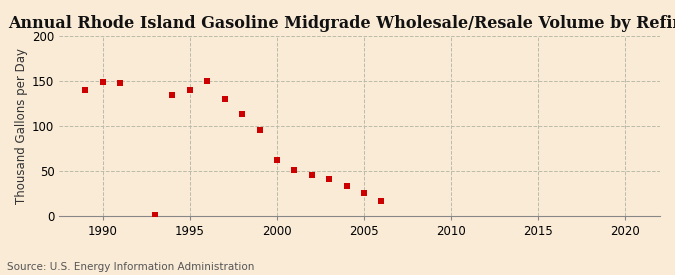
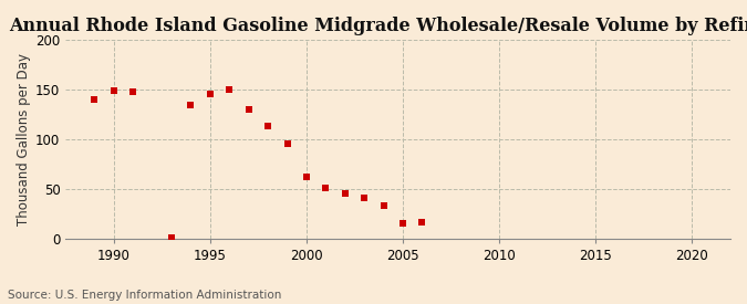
1995: 140 -> 146
2005: 26 -> 16
